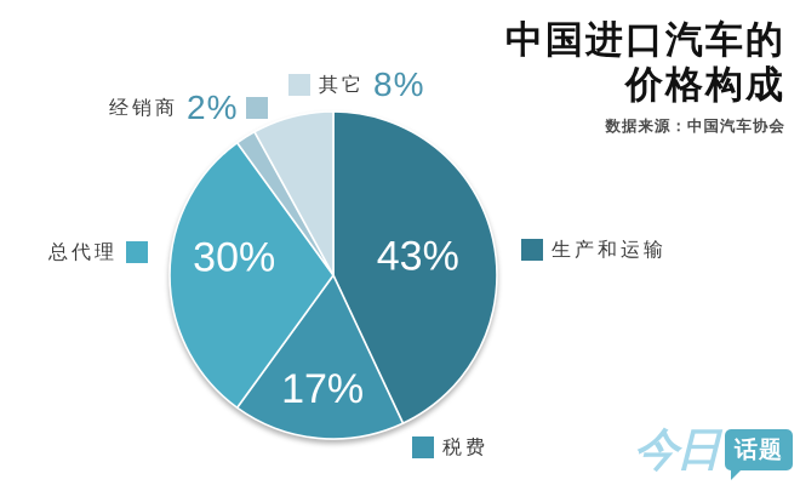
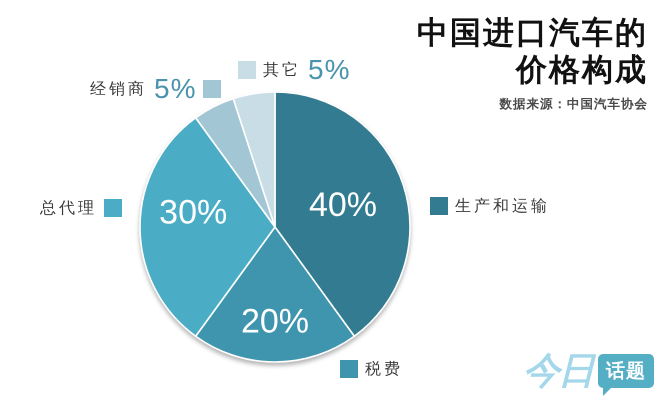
生产和运输: 43% -> 40%
税费: 17% -> 20%
经销商: 2% -> 5%
其它: 8% -> 5%
